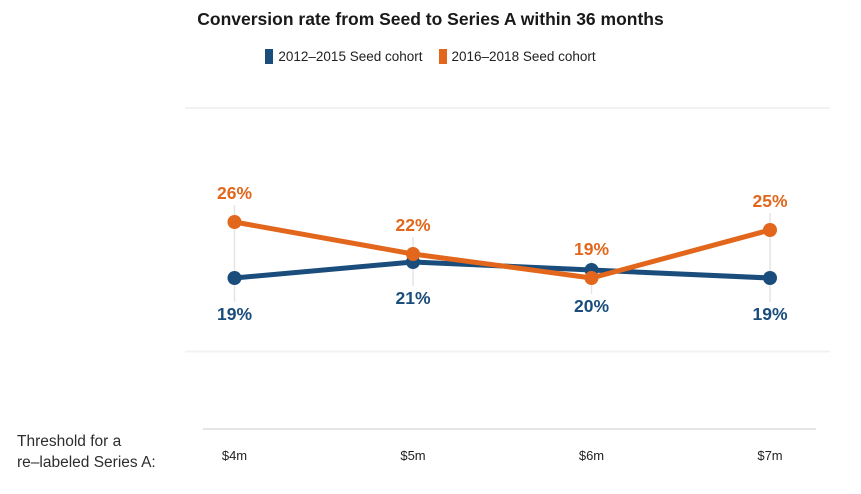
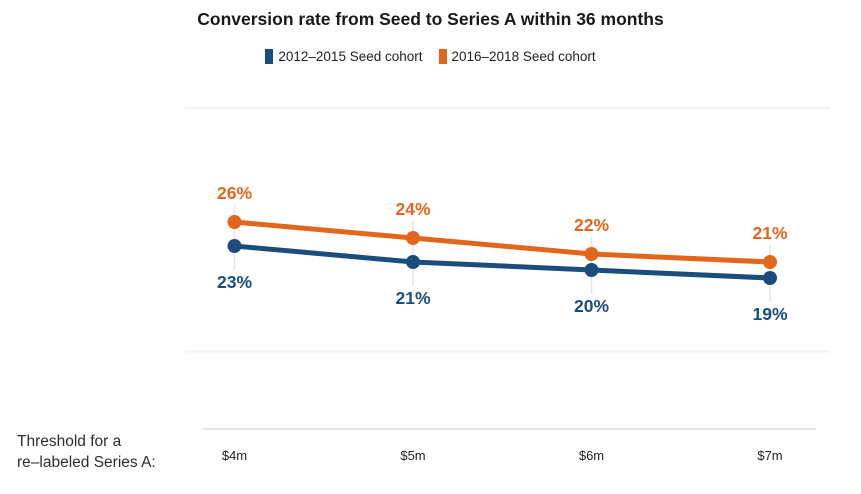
2012–2015 Seed cohort/$4m: 19% -> 23%
2016–2018 Seed cohort/$5m: 22% -> 24%
2016–2018 Seed cohort/$6m: 19% -> 22%
2016–2018 Seed cohort/$7m: 25% -> 21%
